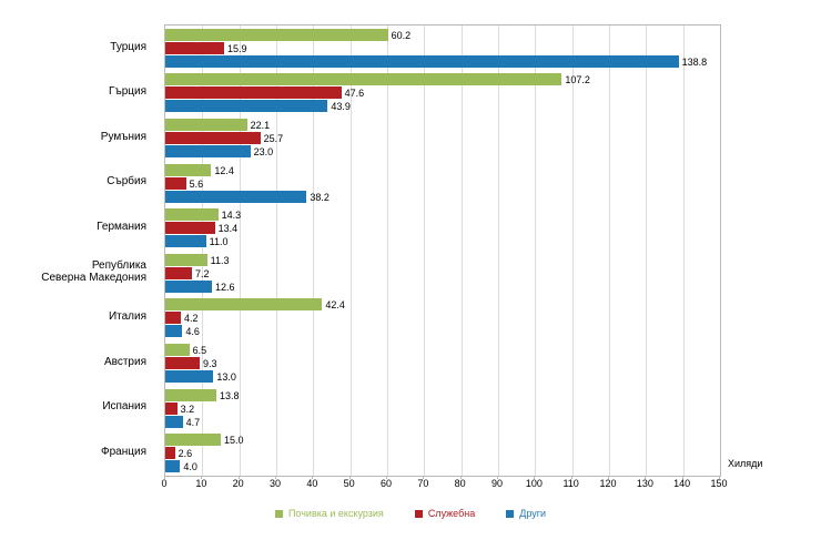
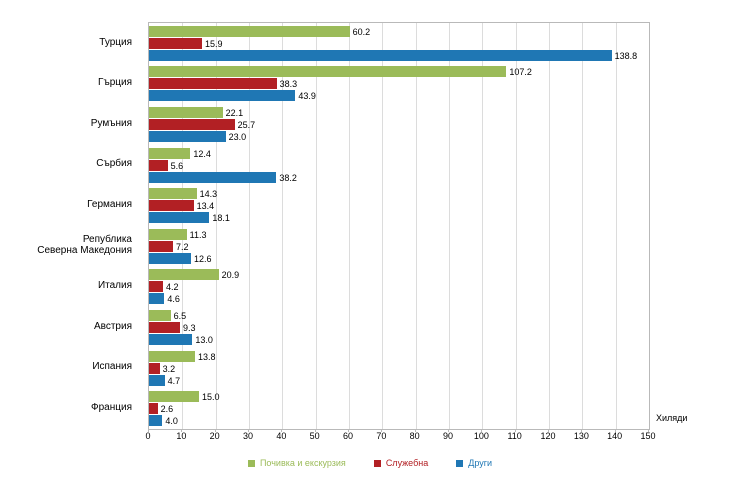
Служебна/Гърция: 47.6 -> 38.3
Други/Германия: 11.0 -> 18.1
Почивка и екскурзия/Италия: 42.4 -> 20.9
